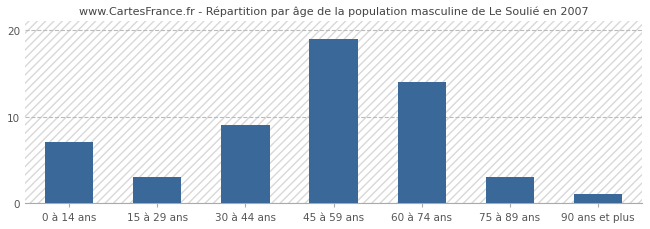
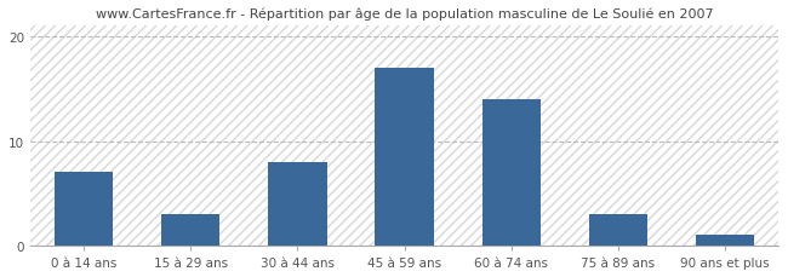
30 à 44 ans: 9 -> 8
45 à 59 ans: 19 -> 17
